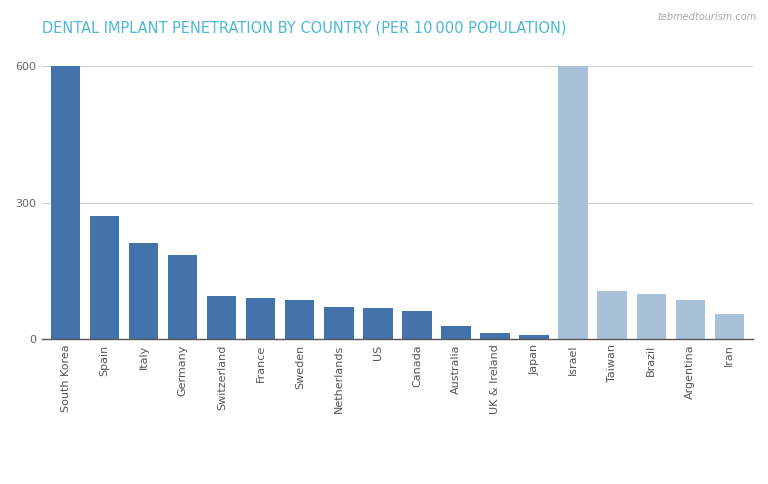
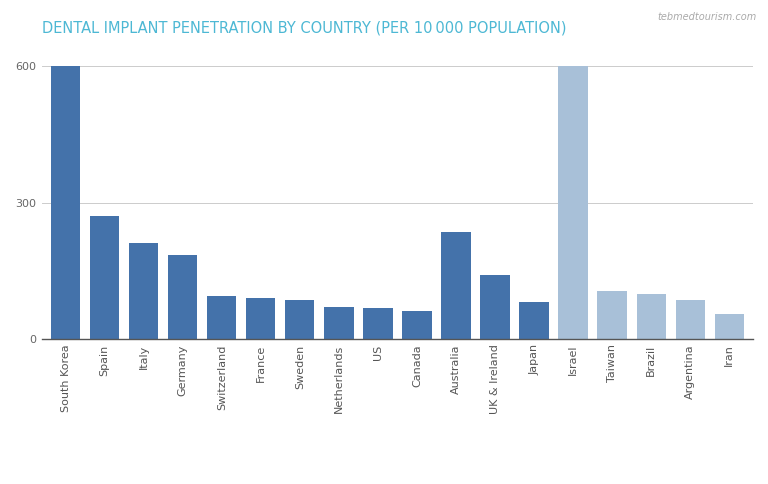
Australia: 28 -> 235
UK & Ireland: 13 -> 140
Japan: 8 -> 80
